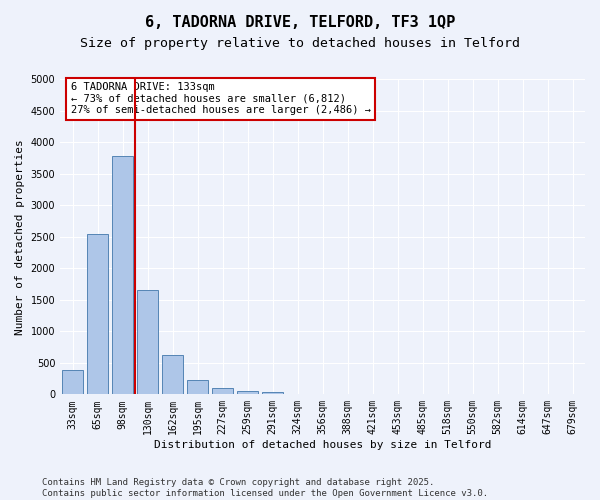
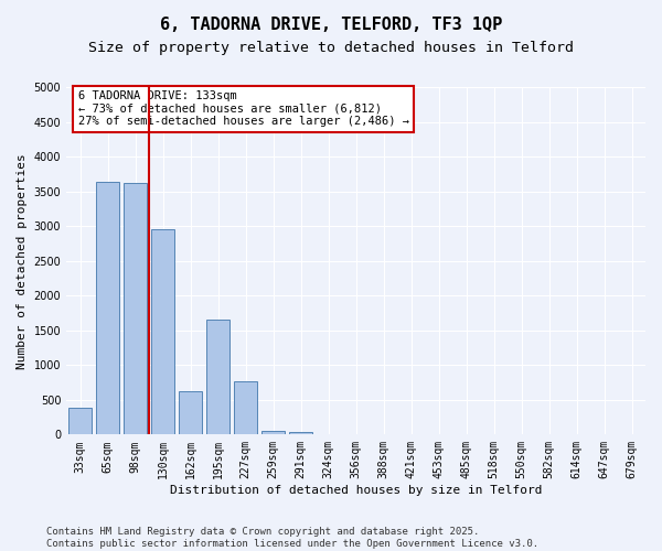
65sqm: 2550 -> 3640
98sqm: 3780 -> 3620
130sqm: 1650 -> 2960
195sqm: 230 -> 1660
227sqm: 100 -> 760
